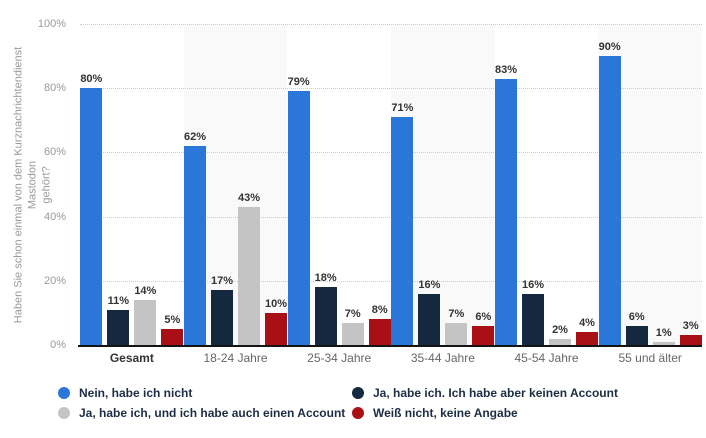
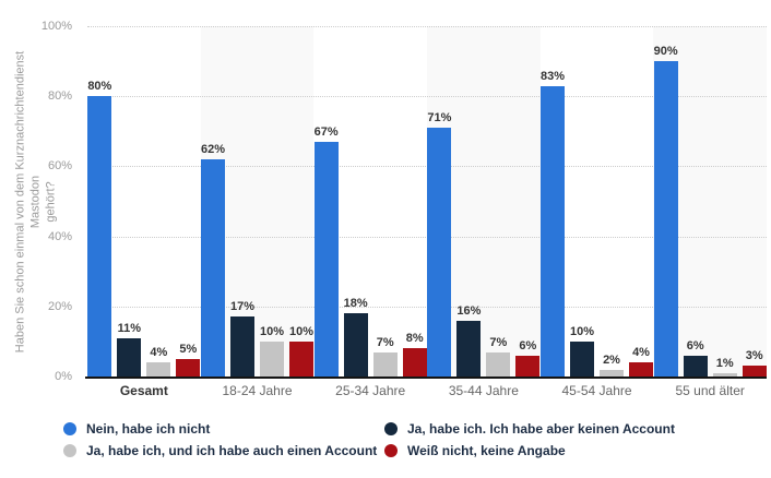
Ja, habe ich, und ich habe auch einen Account/Gesamt: 14% -> 4%
Ja, habe ich, und ich habe auch einen Account/18-24 Jahre: 43% -> 10%
Nein, habe ich nicht/25-34 Jahre: 79% -> 67%
Ja, habe ich. Ich habe aber keinen Account/45-54 Jahre: 16% -> 10%
